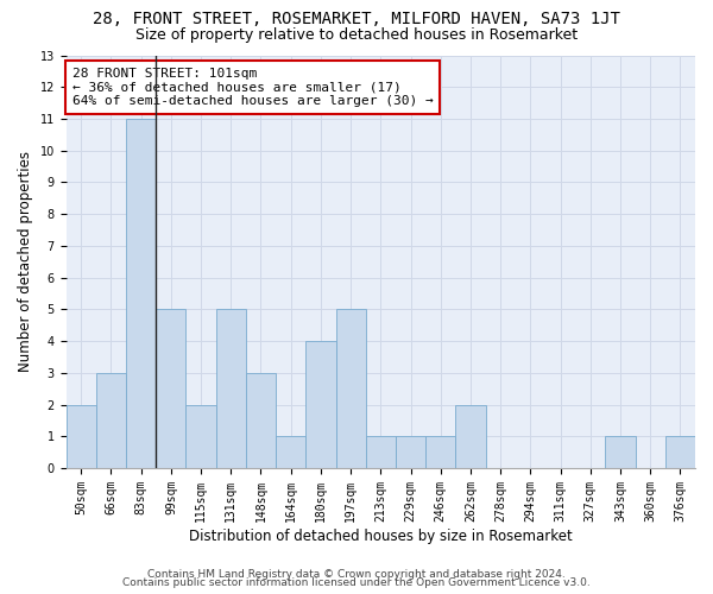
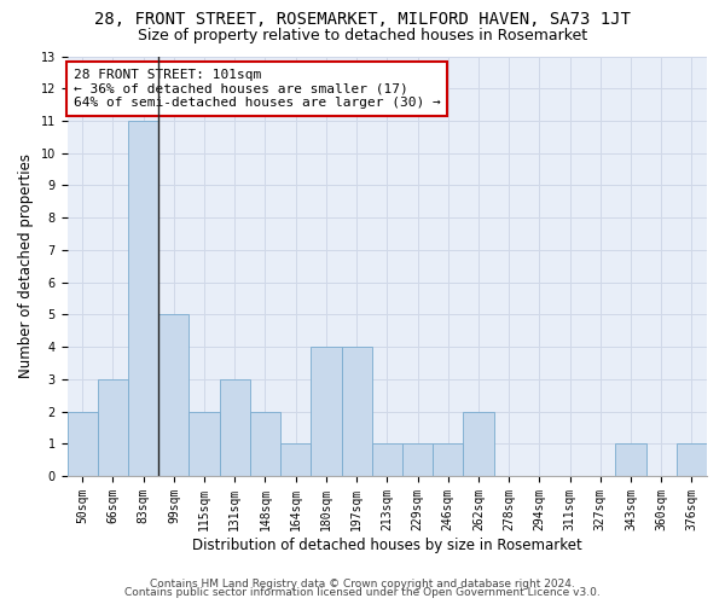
131sqm: 5 -> 3
148sqm: 3 -> 2
197sqm: 5 -> 4
